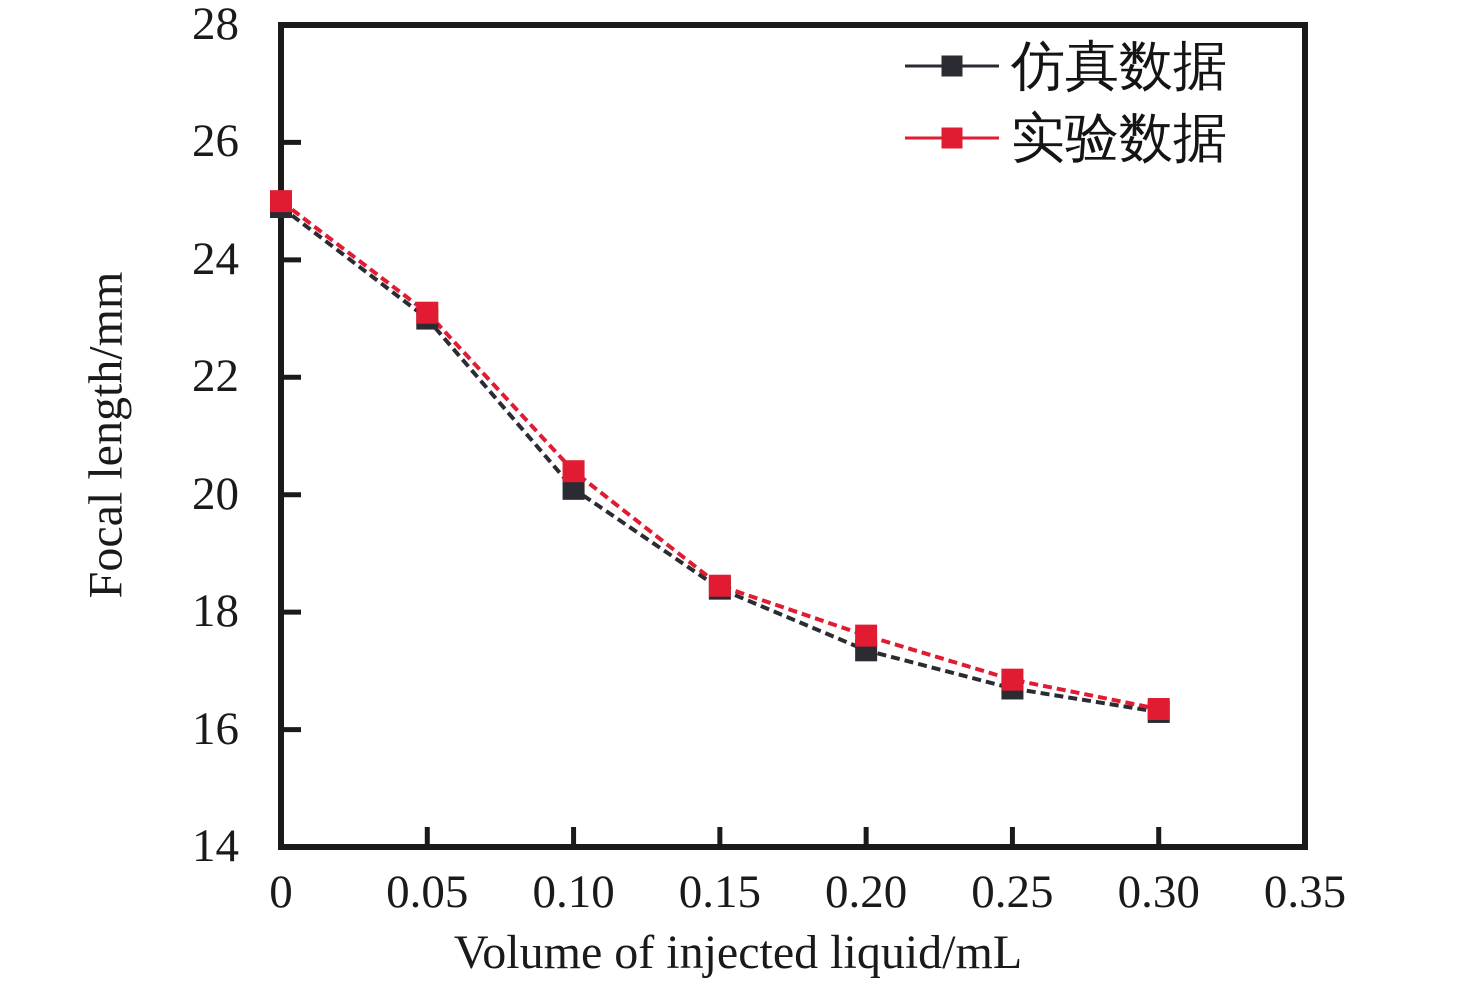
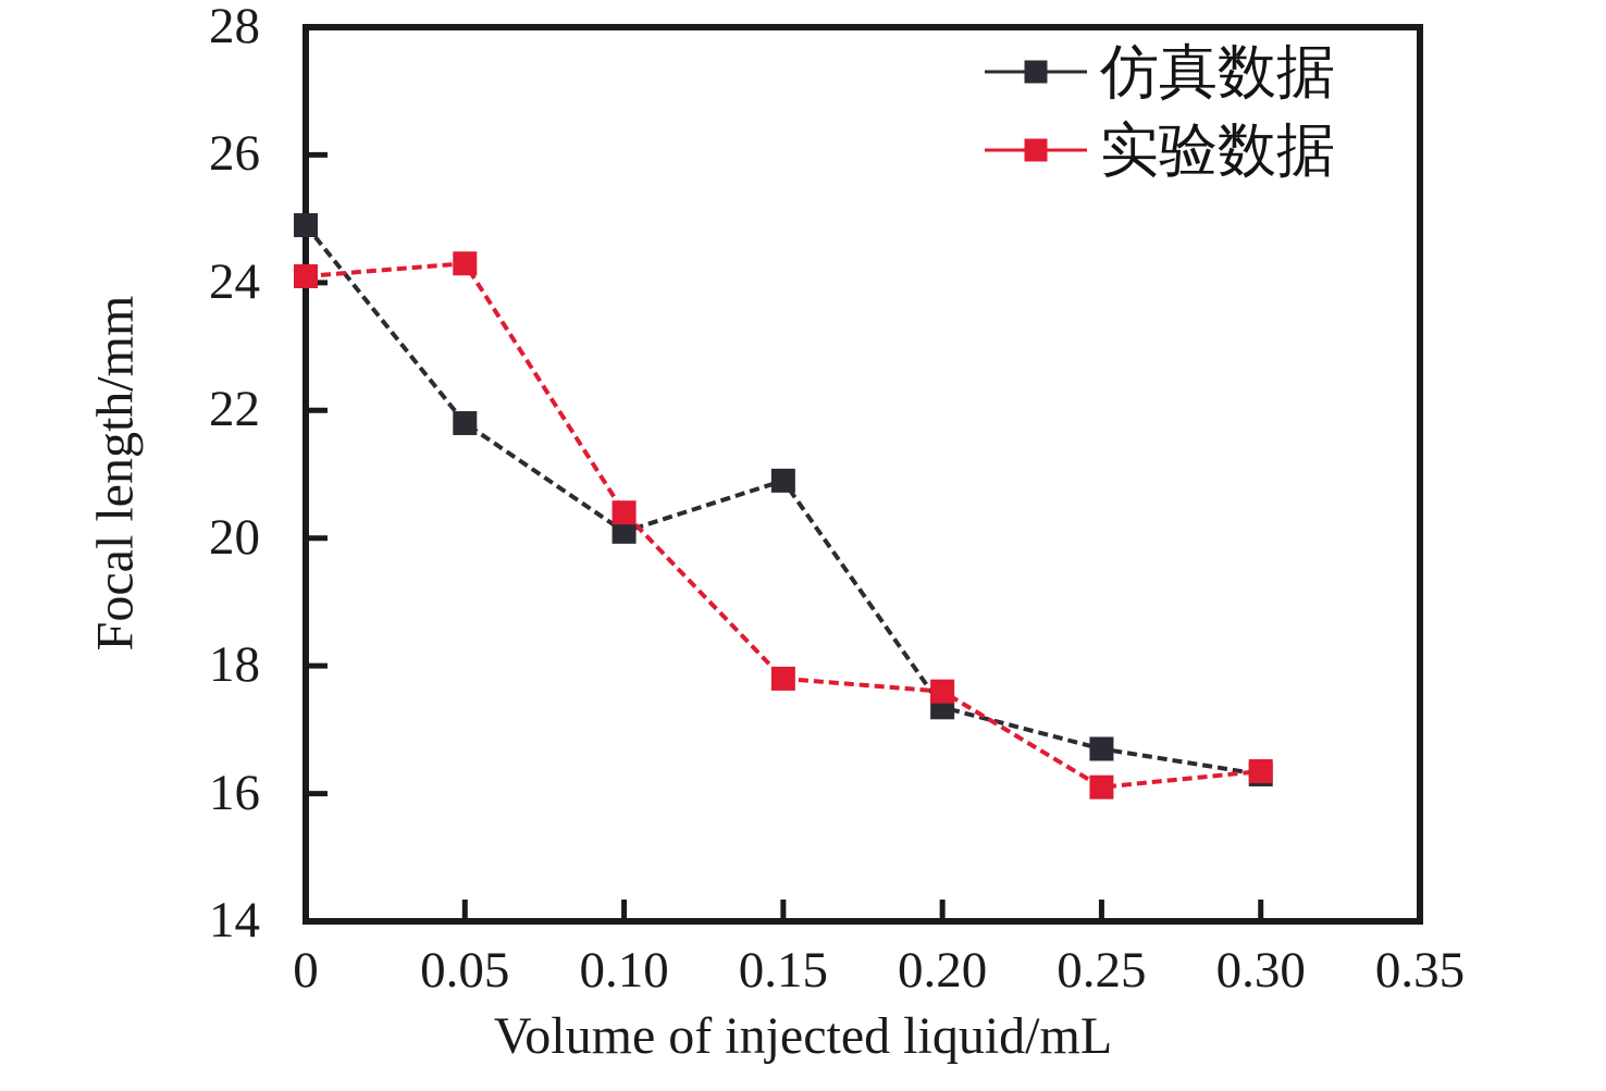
实验数据/0: 25.0 -> 24.1
仿真数据/0.05: 23.0 -> 21.8
实验数据/0.05: 23.1 -> 24.3
仿真数据/0.15: 18.4 -> 20.9
实验数据/0.15: 18.4 -> 17.8
实验数据/0.25: 16.9 -> 16.1
